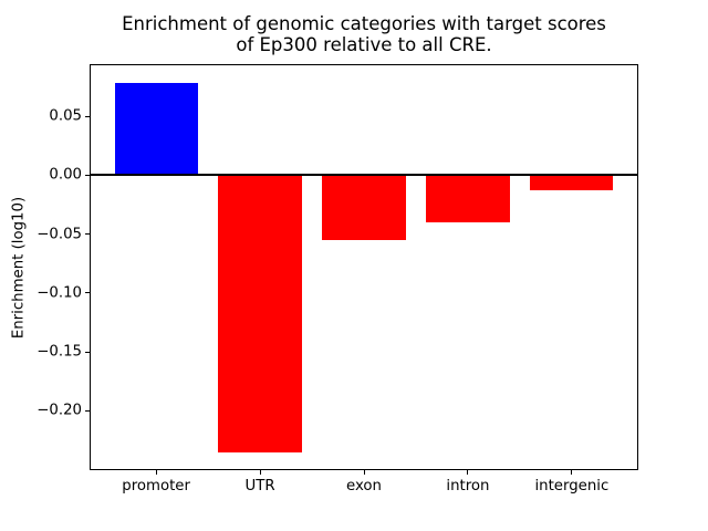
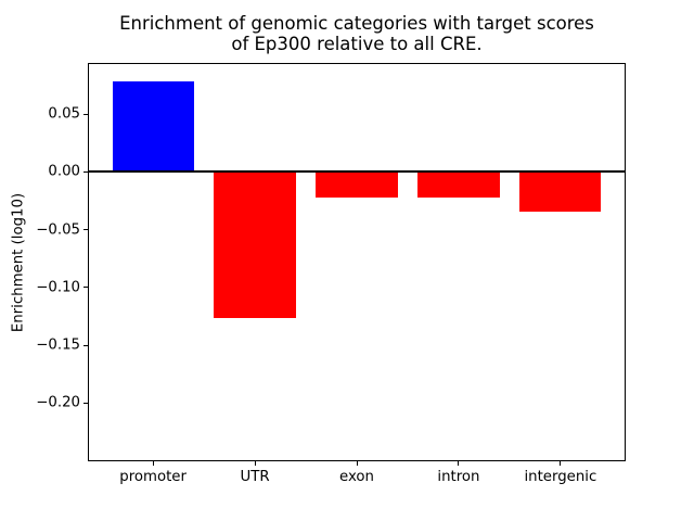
UTR: -0.235 -> -0.126
exon: -0.055 -> -0.022
intron: -0.040 -> -0.022
intergenic: -0.013 -> -0.034
